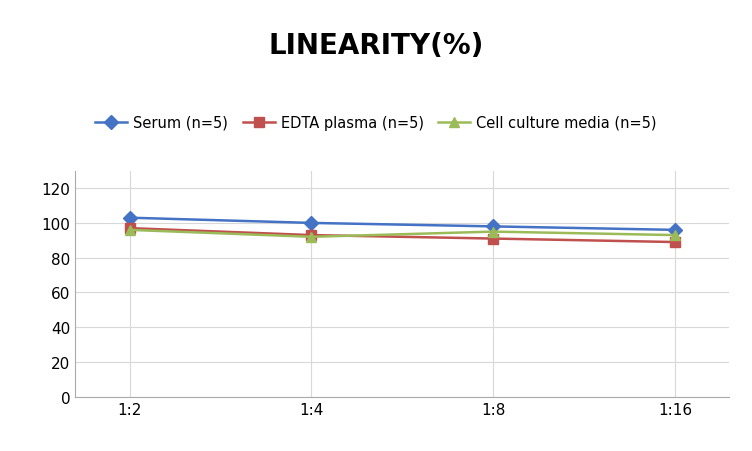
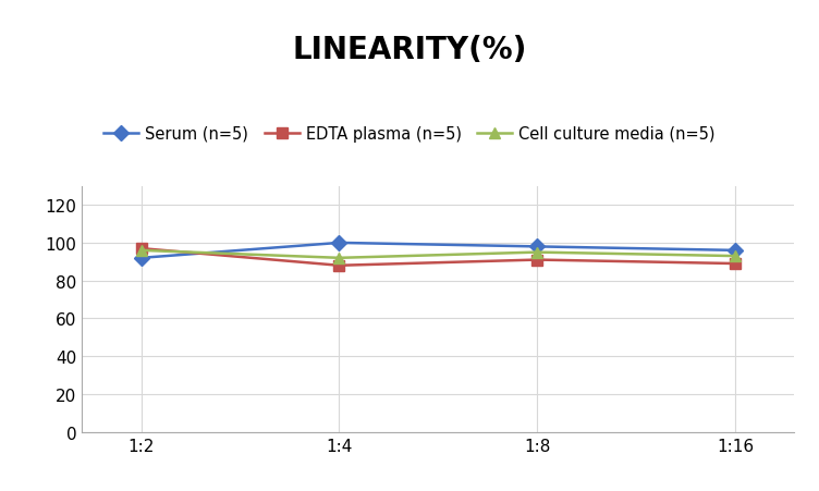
Serum (n=5)/1:2: 103 -> 92
EDTA plasma (n=5)/1:4: 93 -> 88
